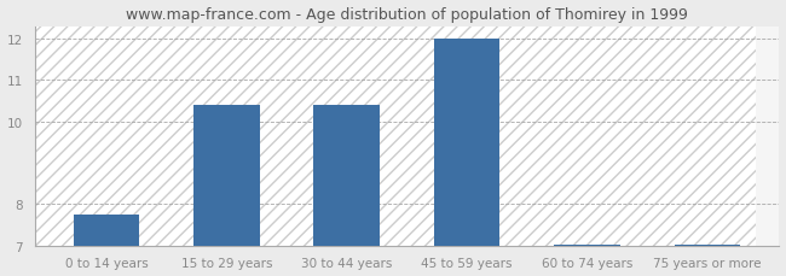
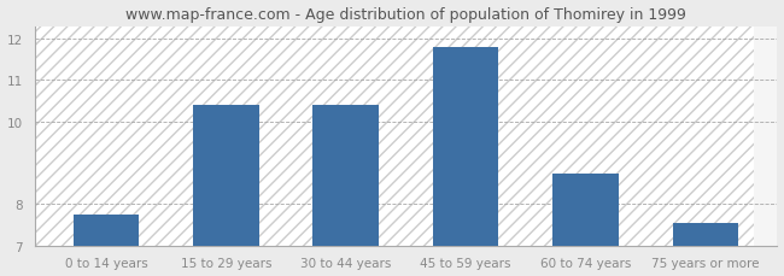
45 to 59 years: 12.00 -> 11.80
60 to 74 years: 7.03 -> 8.75
75 years or more: 7.03 -> 7.55
